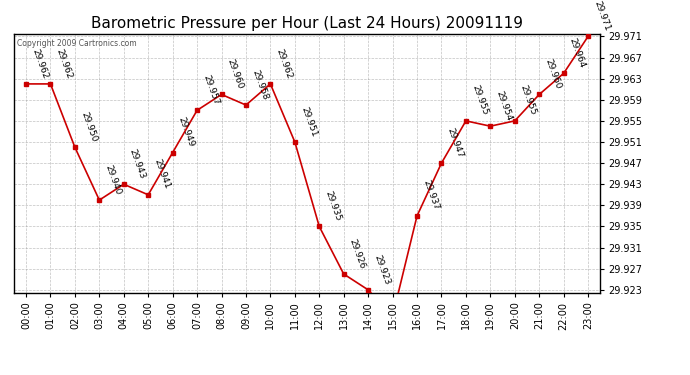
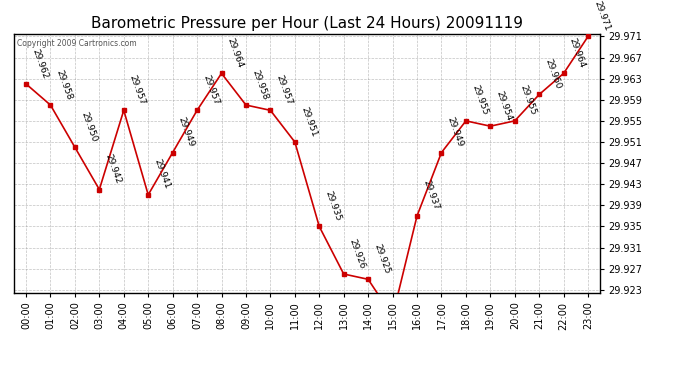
01:00: 29.962 -> 29.958
03:00: 29.940 -> 29.942
04:00: 29.943 -> 29.957
08:00: 29.960 -> 29.964
10:00: 29.962 -> 29.957
14:00: 29.923 -> 29.925
17:00: 29.947 -> 29.949
